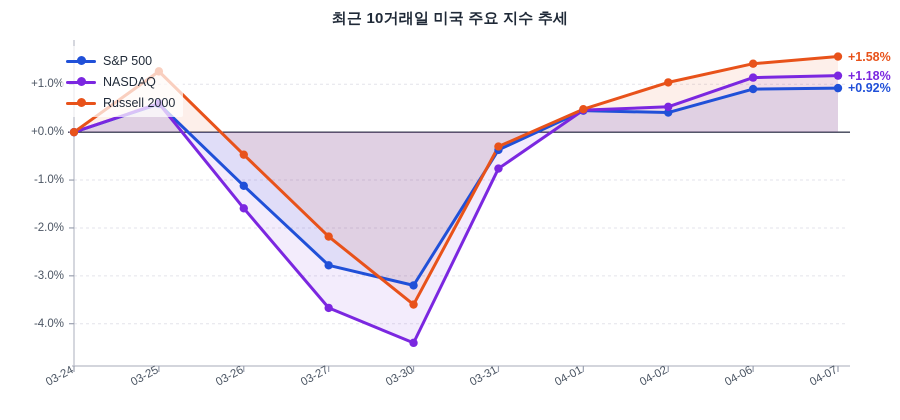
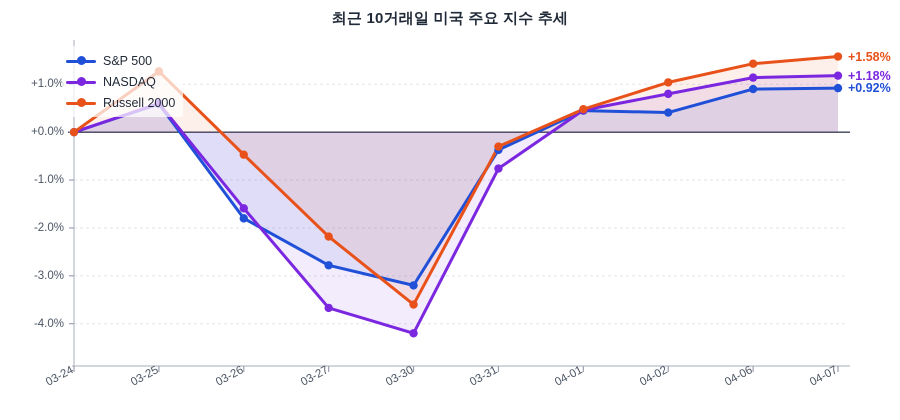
S&P 500/03-26: -1.1% -> -1.8%
NASDAQ/03-30: -4.4% -> -4.2%
NASDAQ/04-02: 0.5% -> 0.8%
